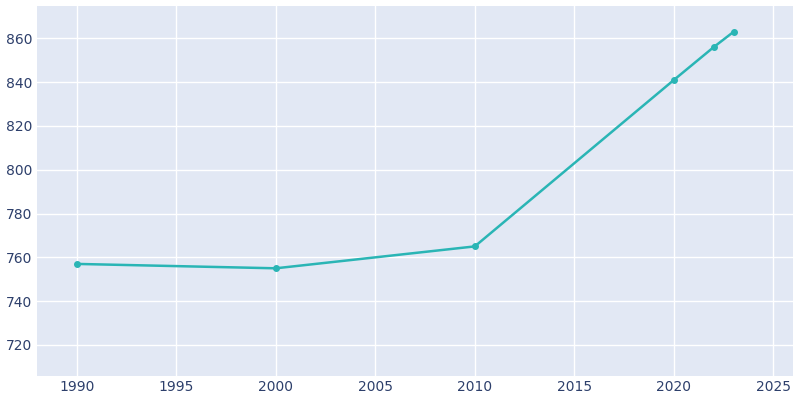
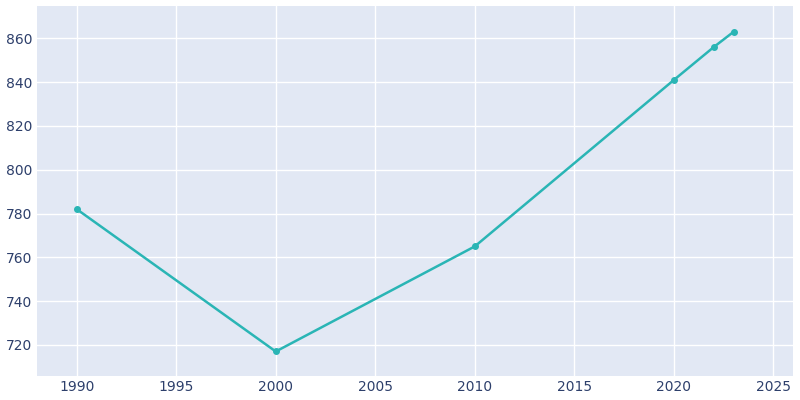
1990: 757 -> 782
2000: 755 -> 717
